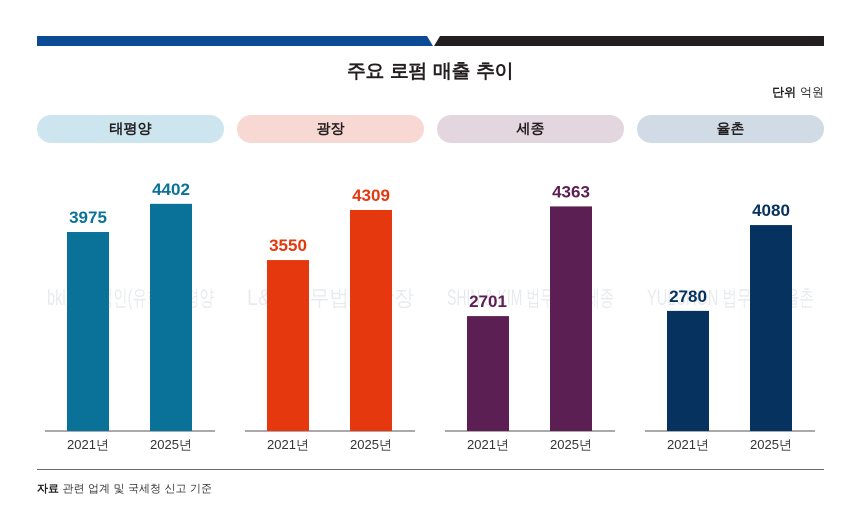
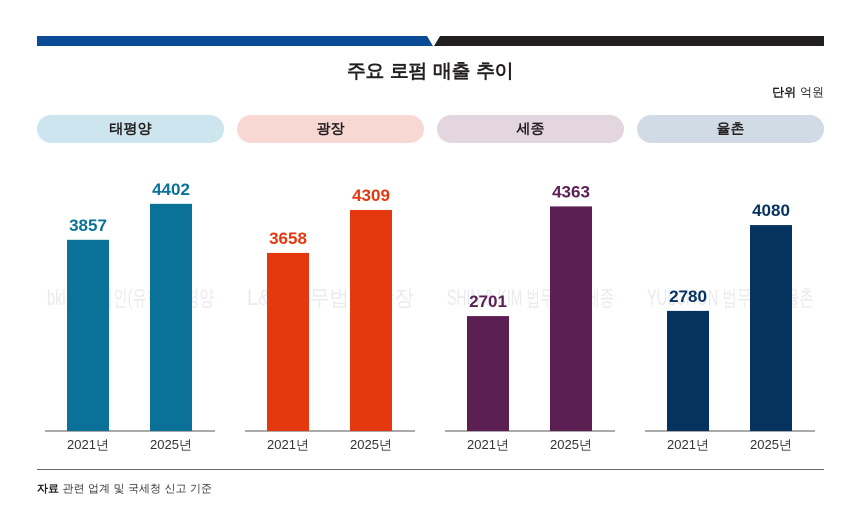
태평양/2021년: 3975 -> 3857
광장/2021년: 3550 -> 3658
